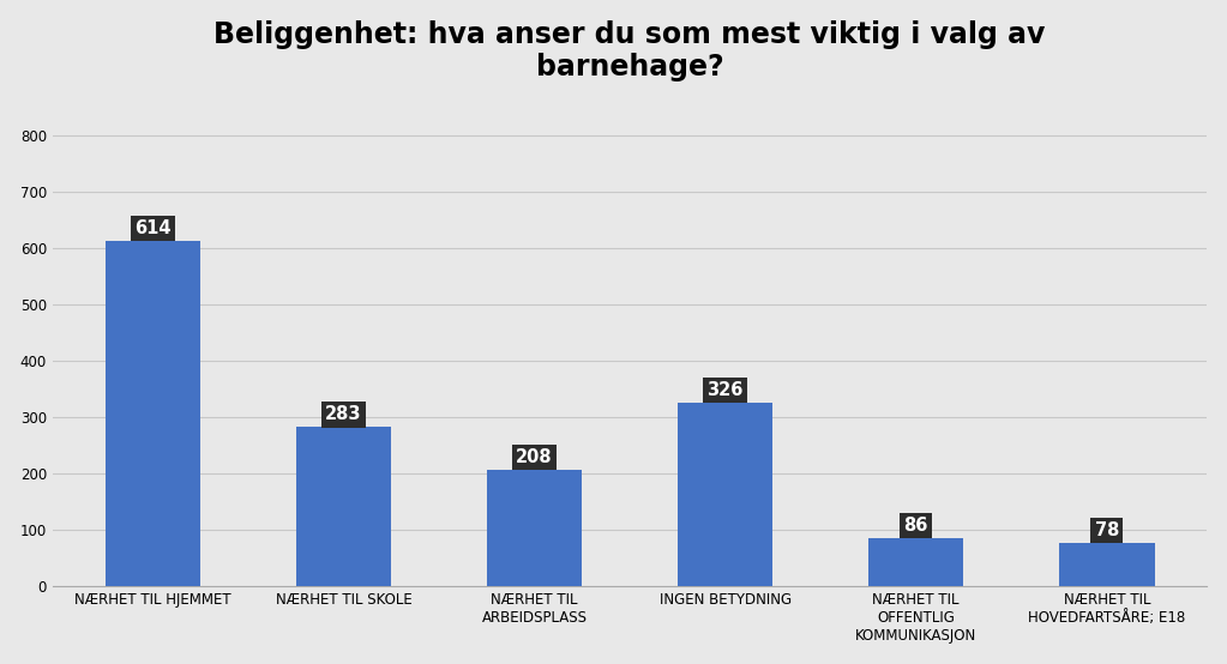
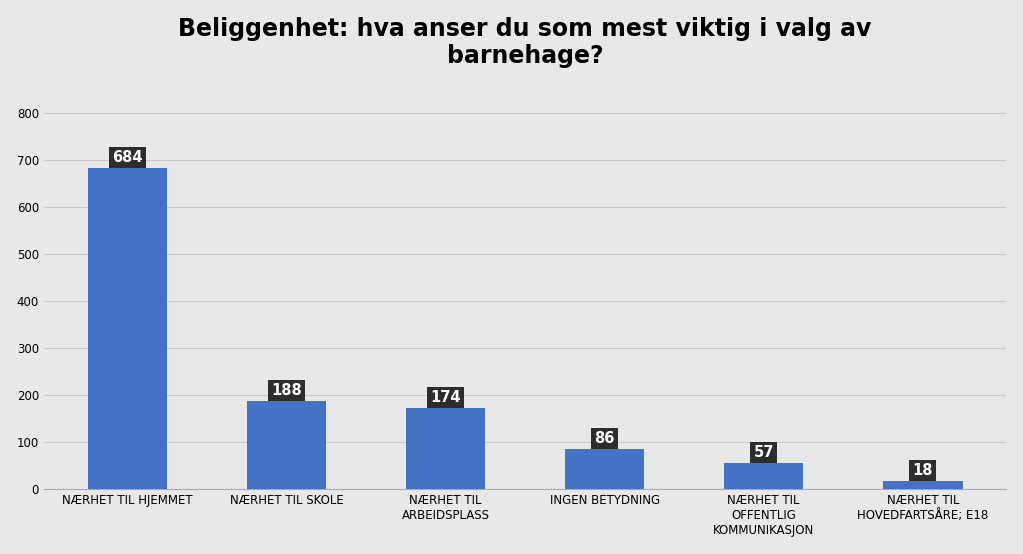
NÆRHET TIL HJEMMET: 614 -> 684
NÆRHET TIL SKOLE: 283 -> 188
NÆRHET TIL ARBEIDSPLASS: 208 -> 174
INGEN BETYDNING: 326 -> 86
NÆRHET TIL OFFENTLIG KOMMUNIKASJON: 86 -> 57
NÆRHET TIL HOVEDFARTSÅRE; E18: 78 -> 18
